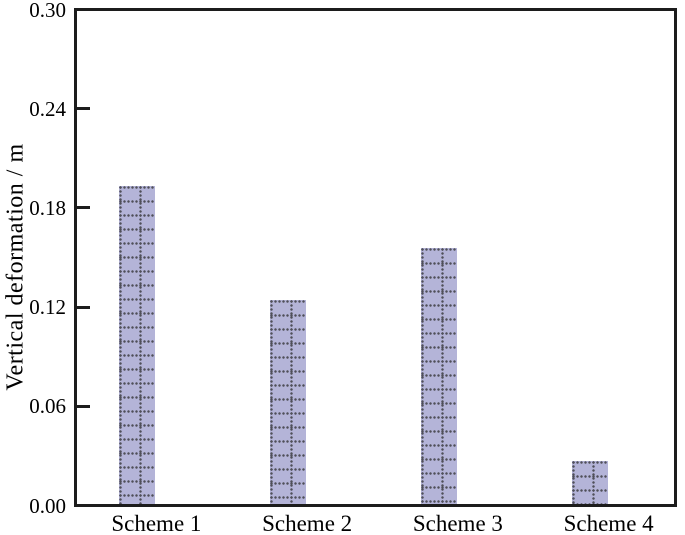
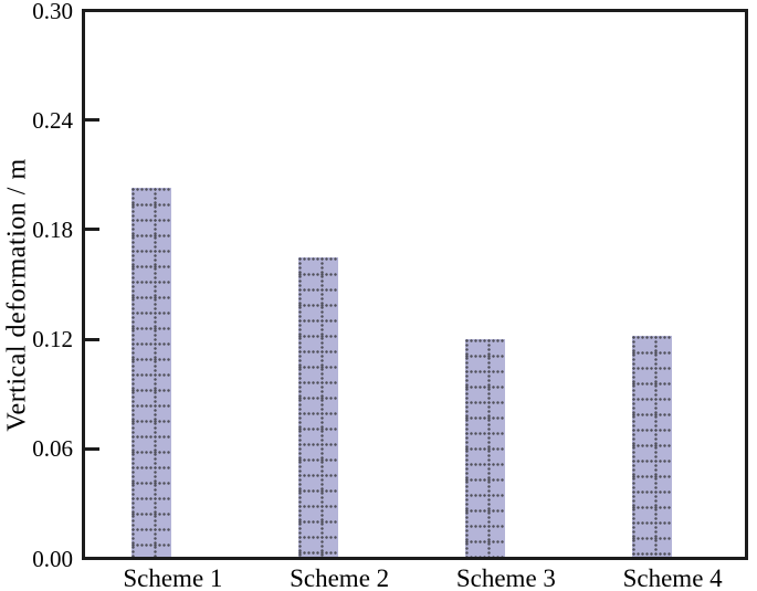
Scheme 1: 0.193 -> 0.203
Scheme 2: 0.124 -> 0.165
Scheme 3: 0.156 -> 0.120
Scheme 4: 0.027 -> 0.122
